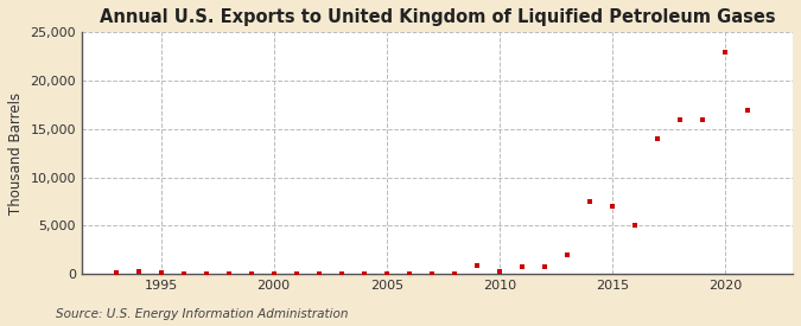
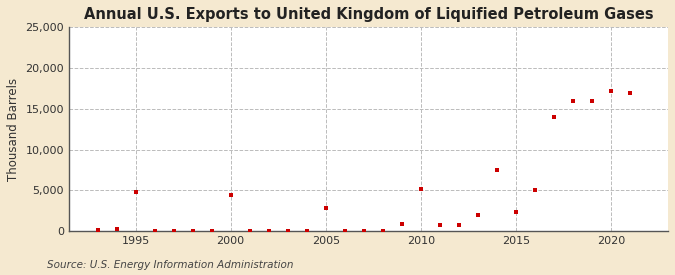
1995: 100 -> 4,800
2000: 100 -> 4,400
2005: 100 -> 2,800
2010: 200 -> 5,200
2015: 7,000 -> 2,400
2020: 23,000 -> 17,200
